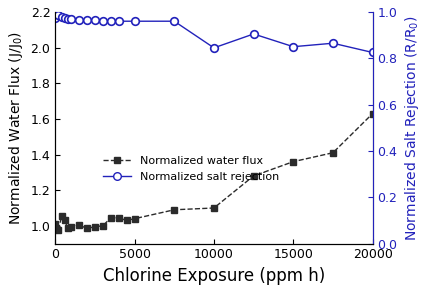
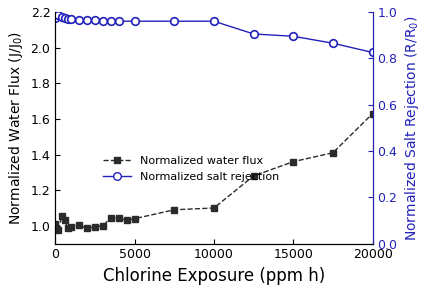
Normalized salt rejection/10000: 0.845 -> 0.960
Normalized salt rejection/15000: 0.850 -> 0.895
